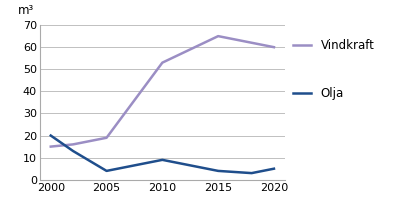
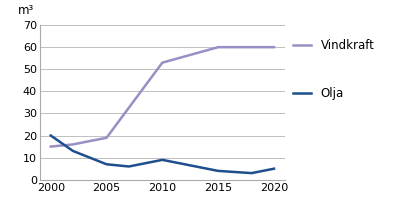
Olja/2005: 4 -> 7
Vindkraft/2015: 65 -> 60
